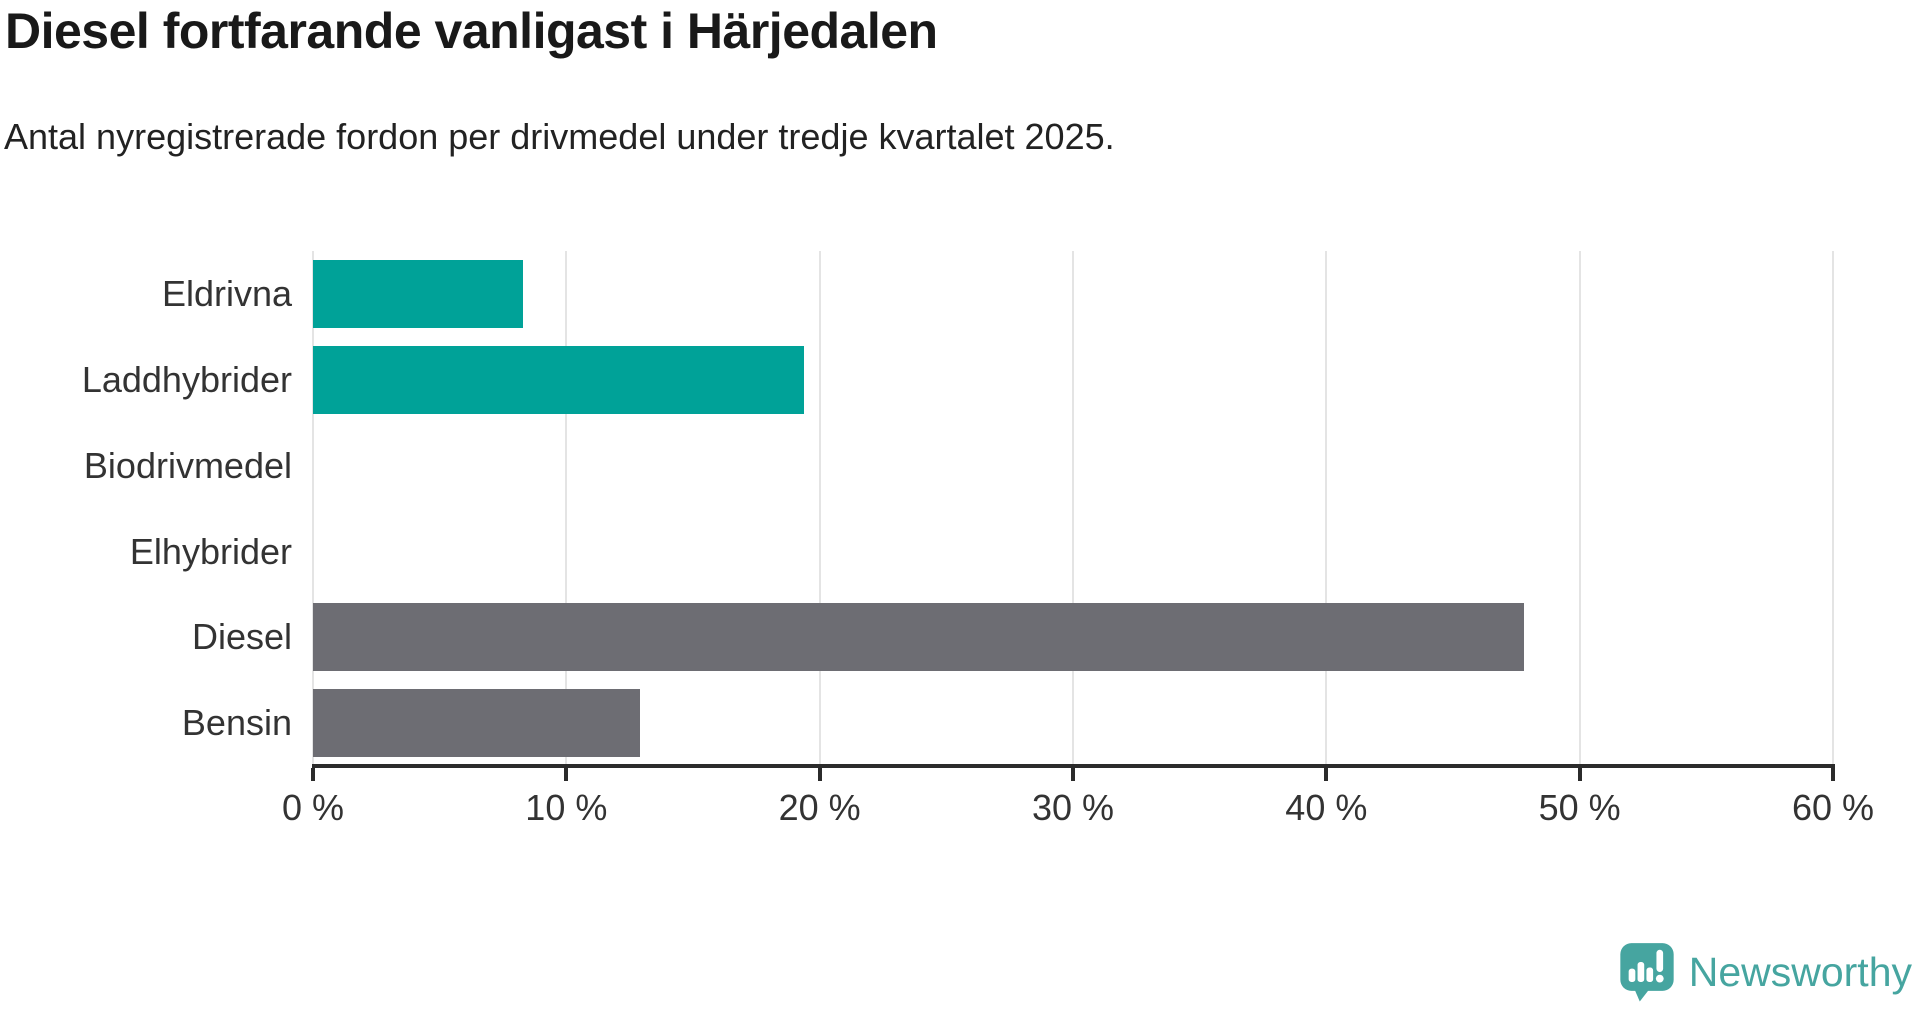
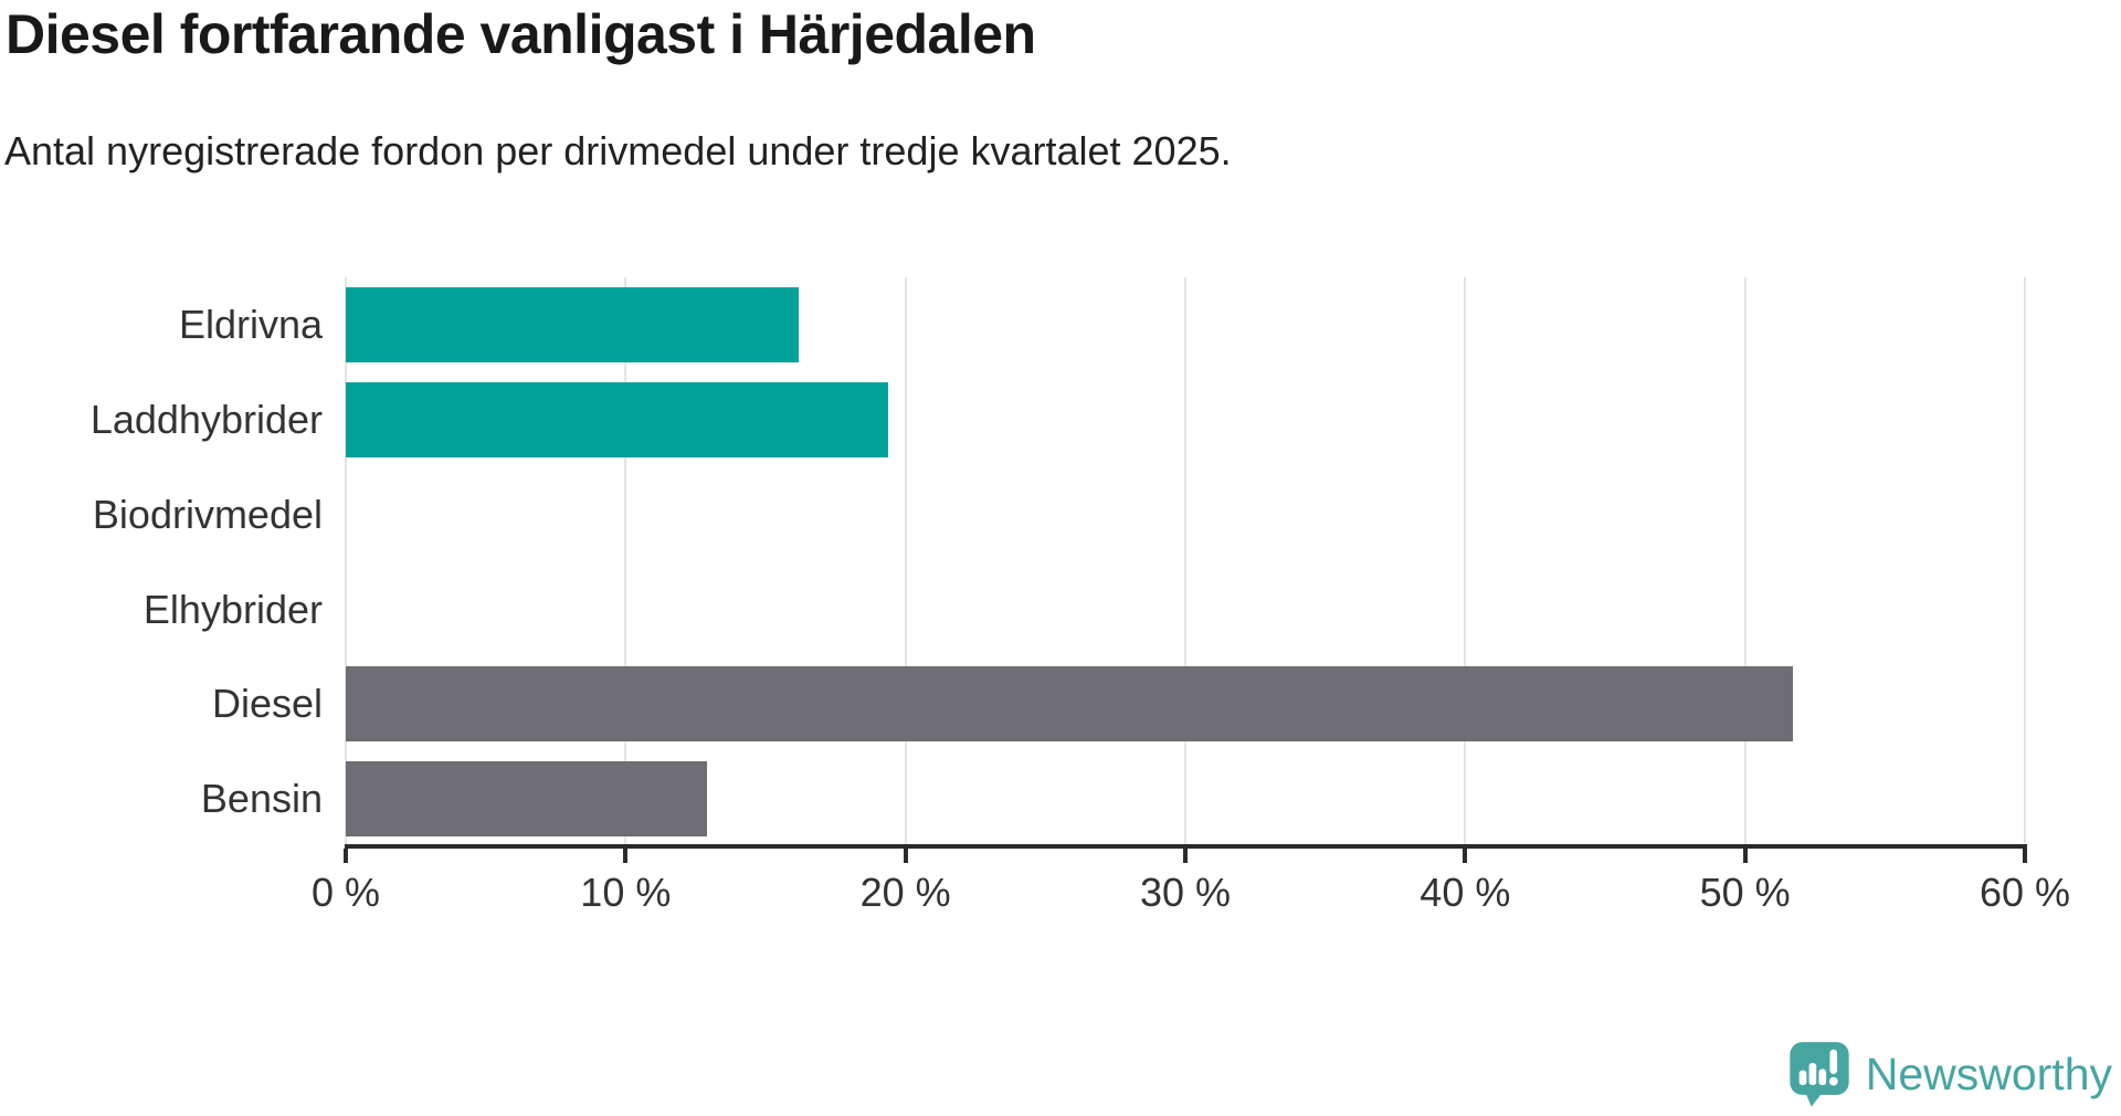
Eldrivna: 8.3% -> 16.2%
Diesel: 47.8% -> 51.7%
